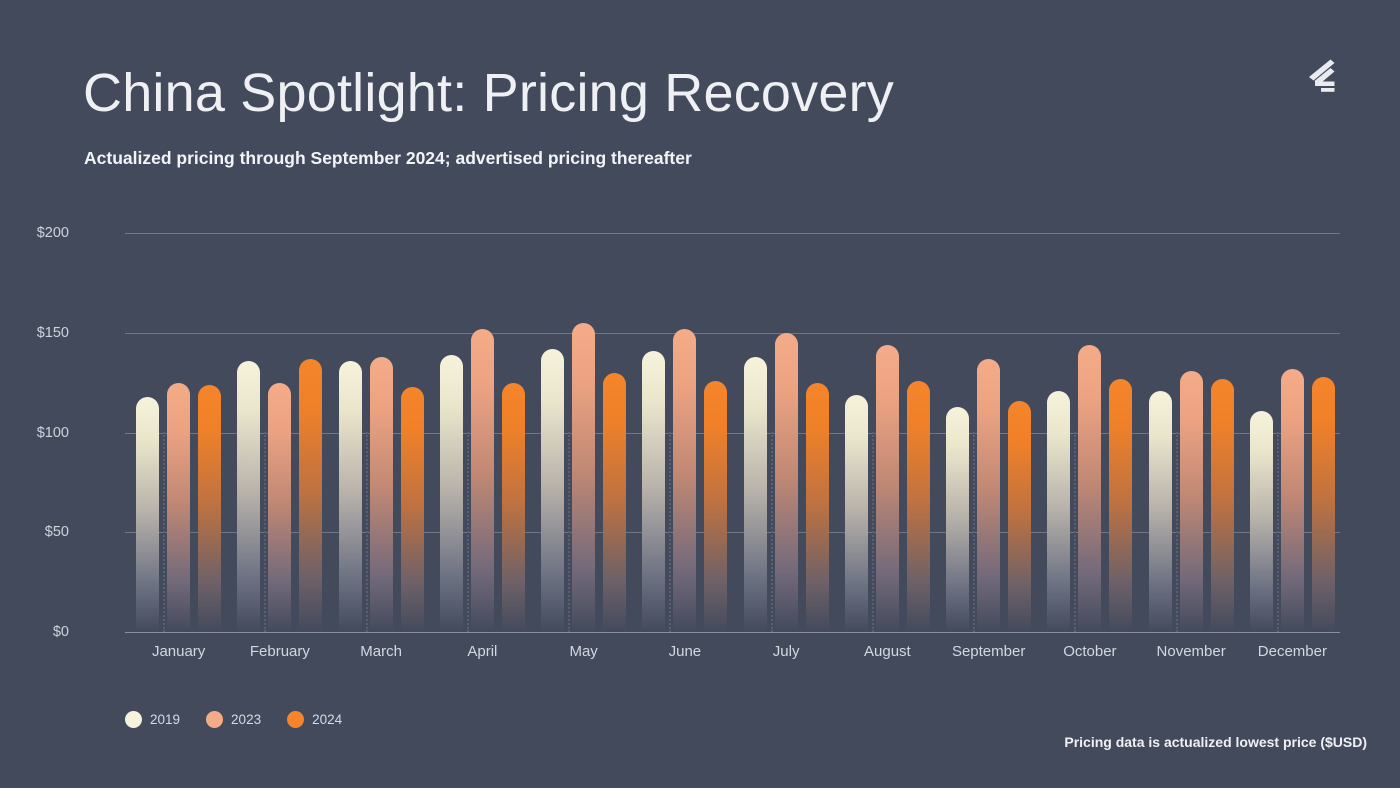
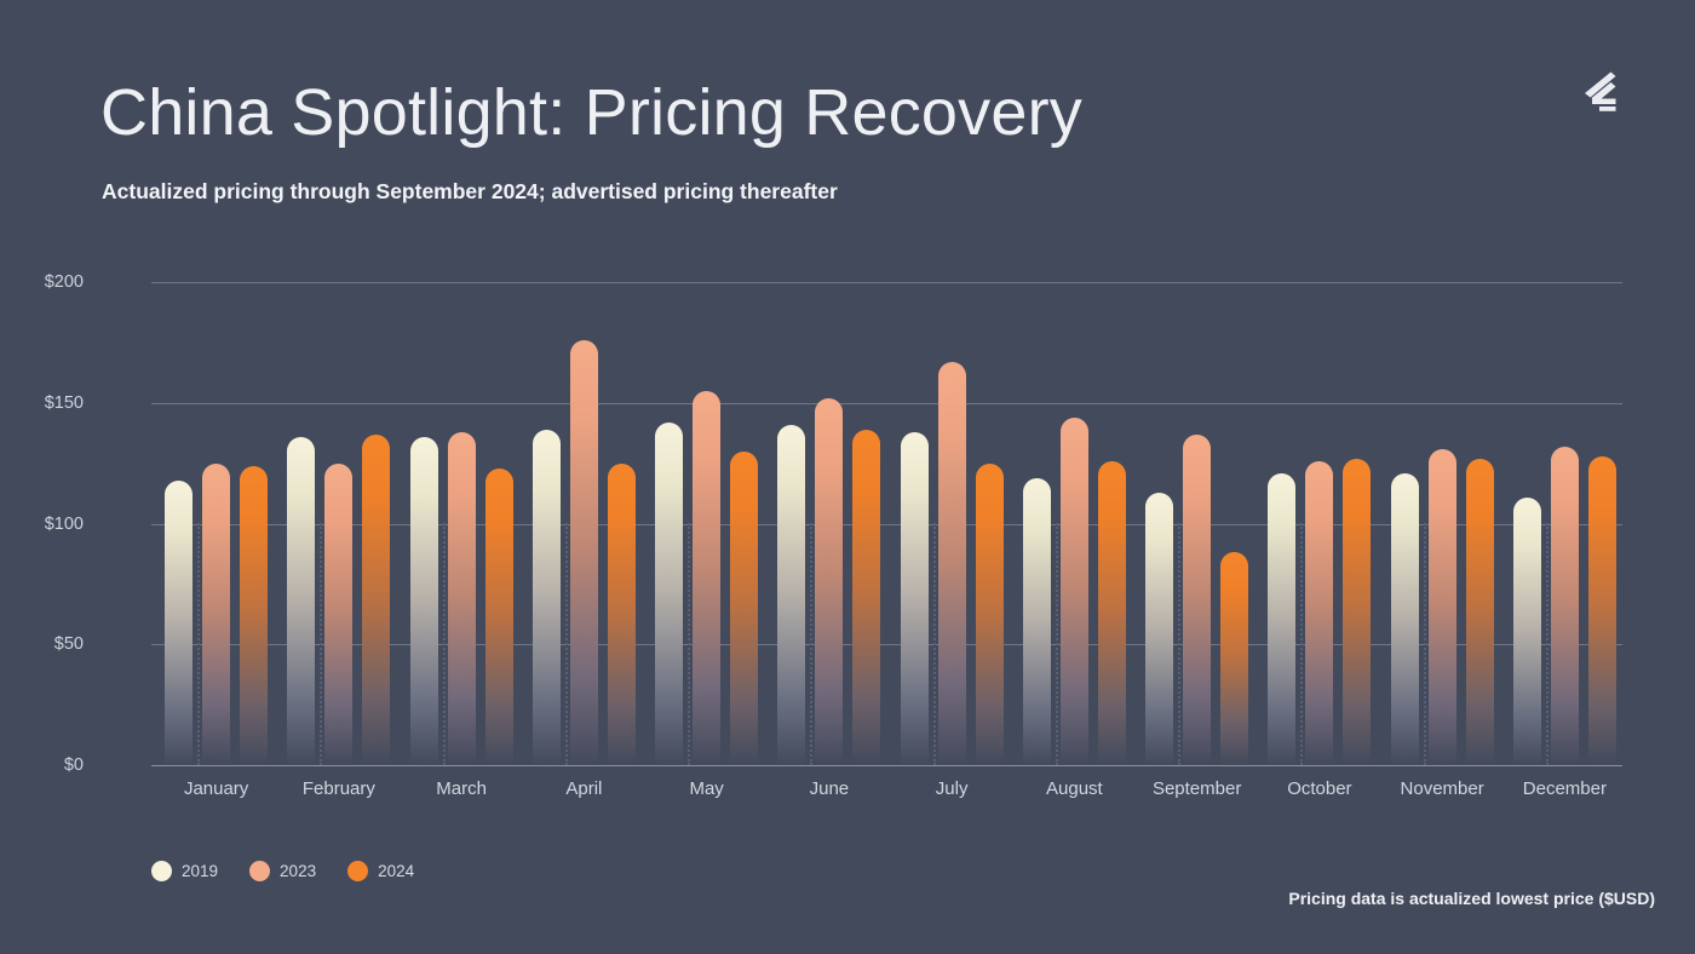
2023/April: $152 -> $176
2024/June: $126 -> $139
2023/July: $150 -> $167
2024/September: $116 -> $88
2023/October: $144 -> $126
